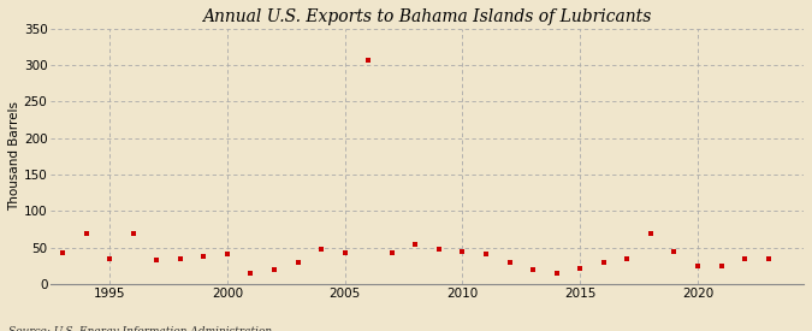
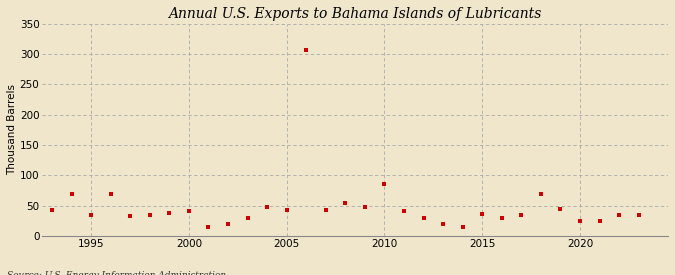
2010: 44 -> 86
2015: 22 -> 36
